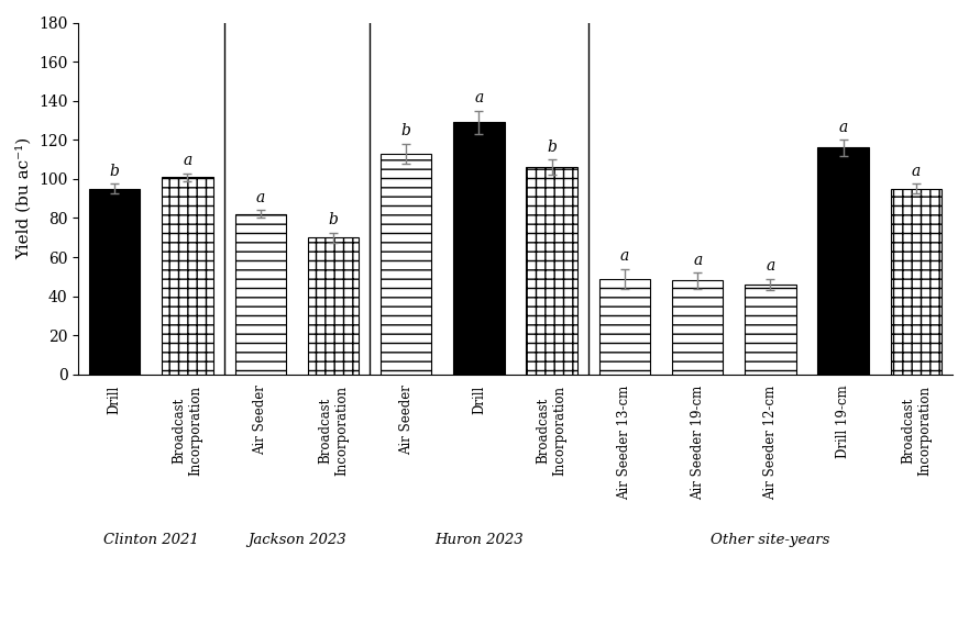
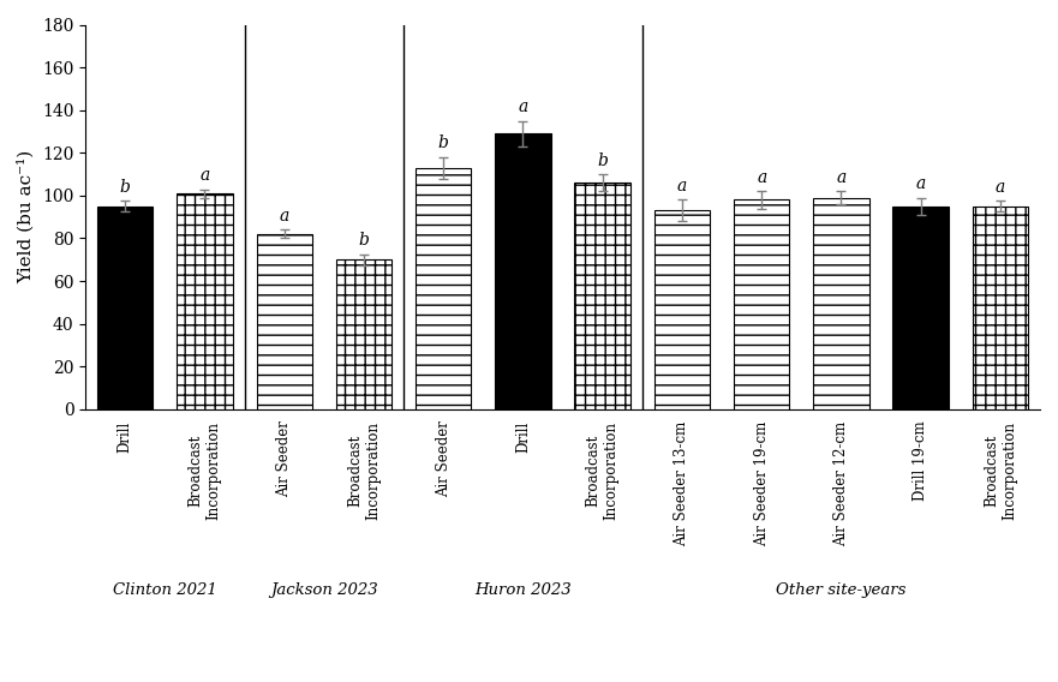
Air Seeder 13-cm: 49 -> 93
Air Seeder 19-cm: 48 -> 98
Air Seeder 12-cm: 46 -> 99
Drill 19-cm: 116 -> 95
